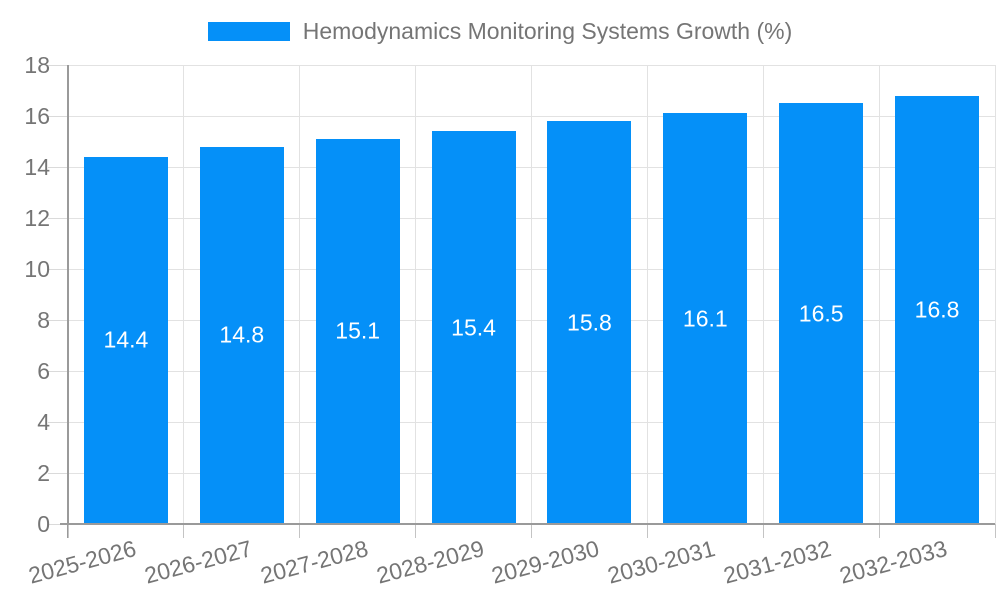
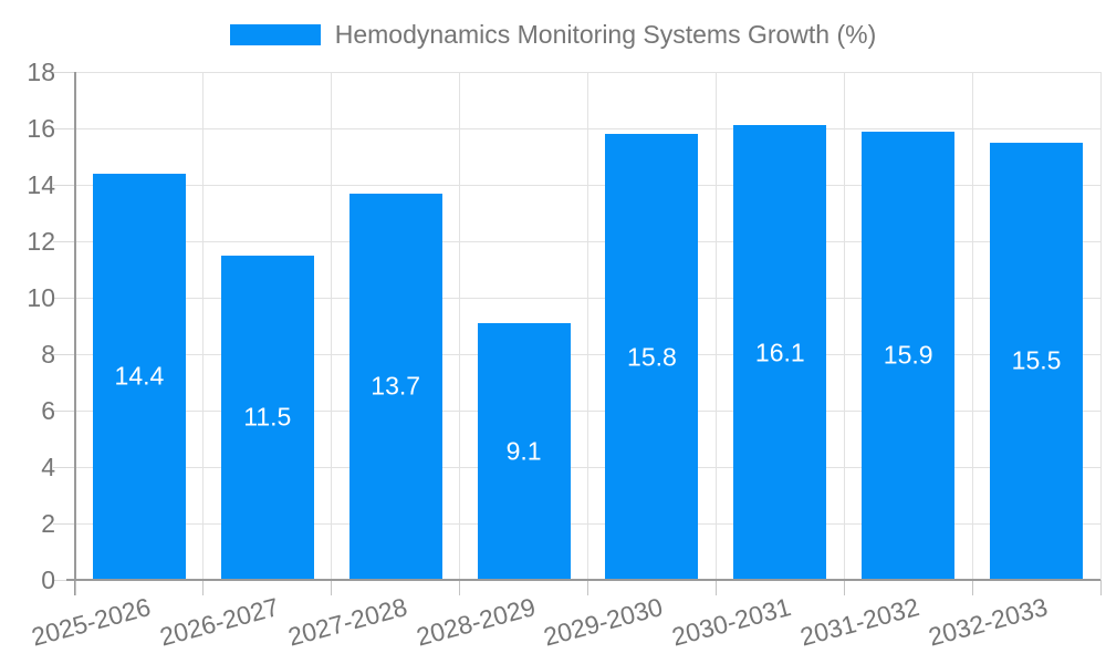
2026-2027: 14.8 -> 11.5
2027-2028: 15.1 -> 13.7
2028-2029: 15.4 -> 9.1
2031-2032: 16.5 -> 15.9
2032-2033: 16.8 -> 15.5
